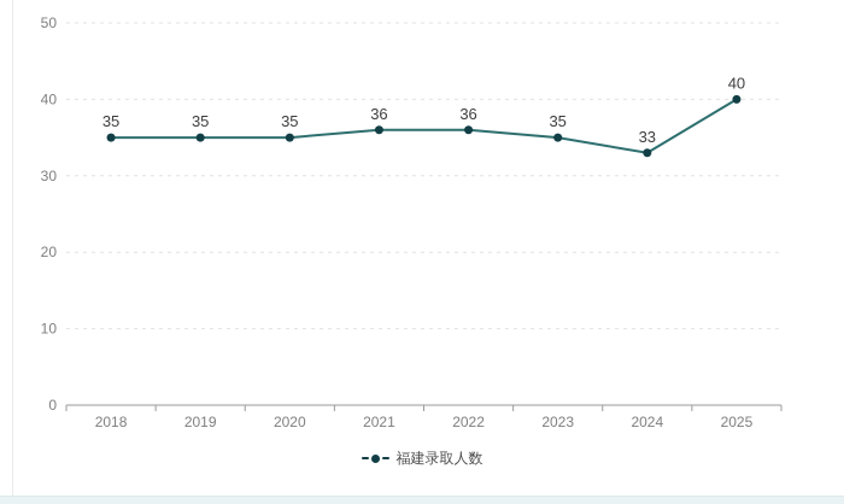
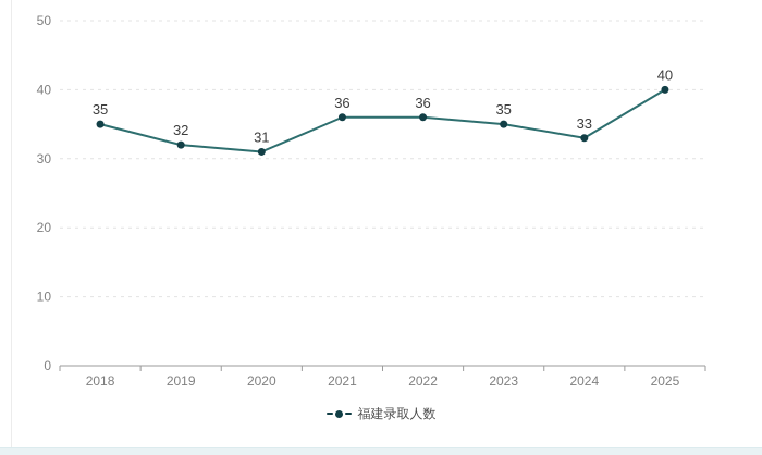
2019: 35 -> 32
2020: 35 -> 31
